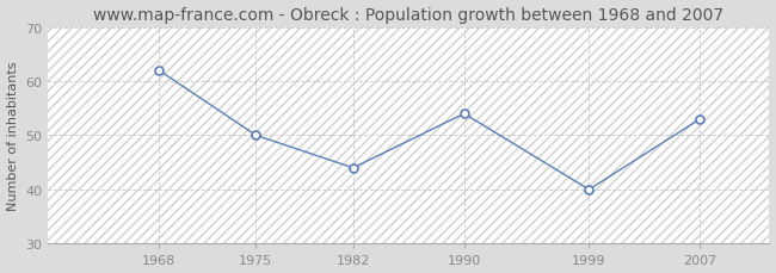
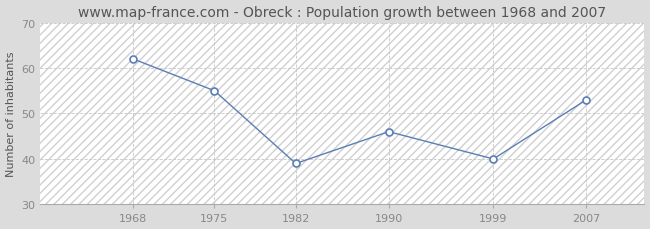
1975: 50 -> 55
1982: 44 -> 39
1990: 54 -> 46
